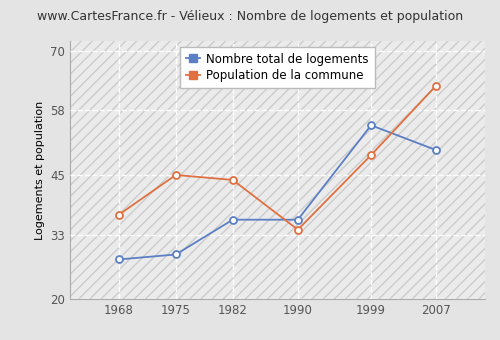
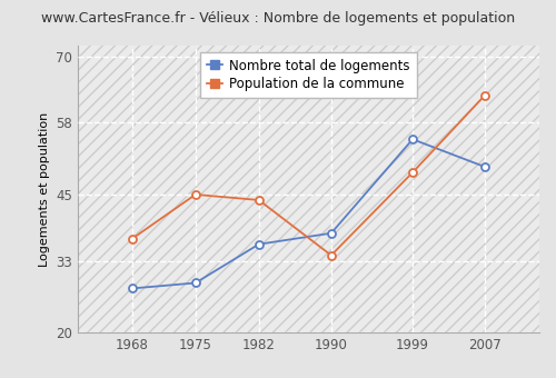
Nombre total de logements/1990: 36 -> 38
